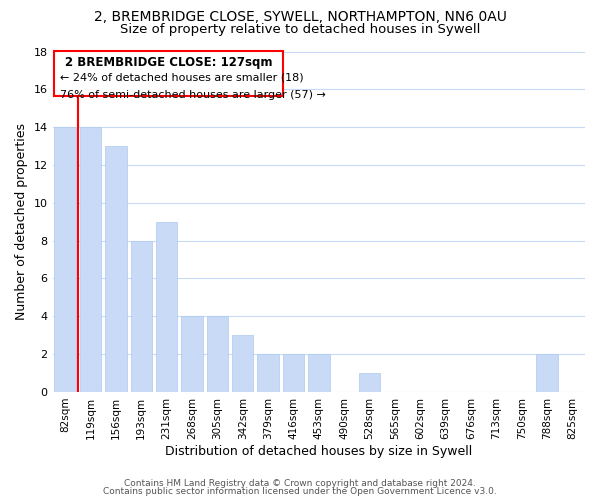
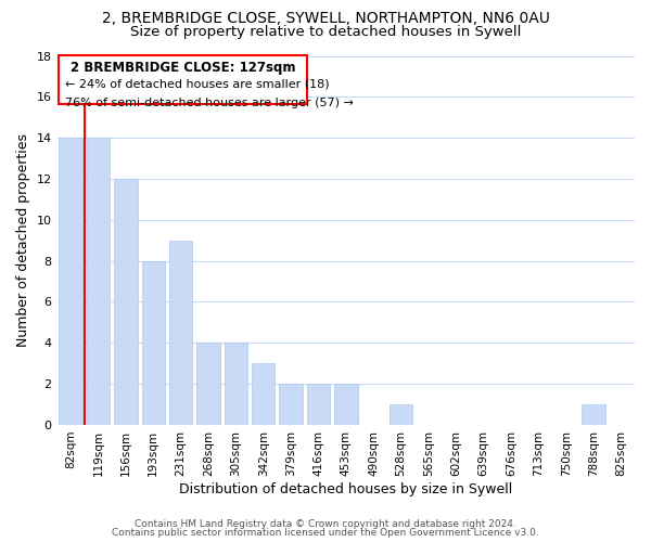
156sqm: 13 -> 12
788sqm: 2 -> 1
